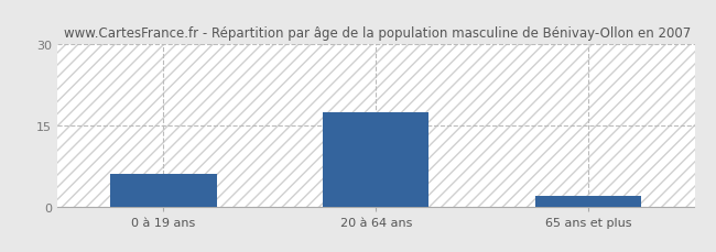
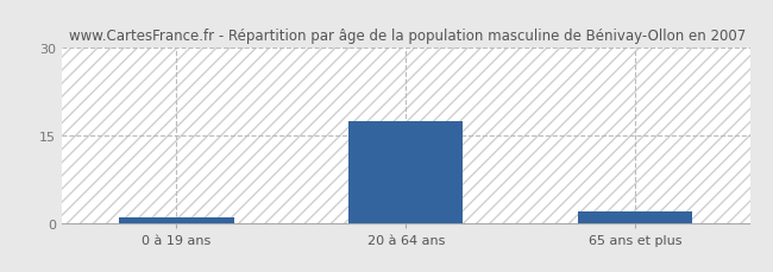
0 à 19 ans: 6.0 -> 1.0
